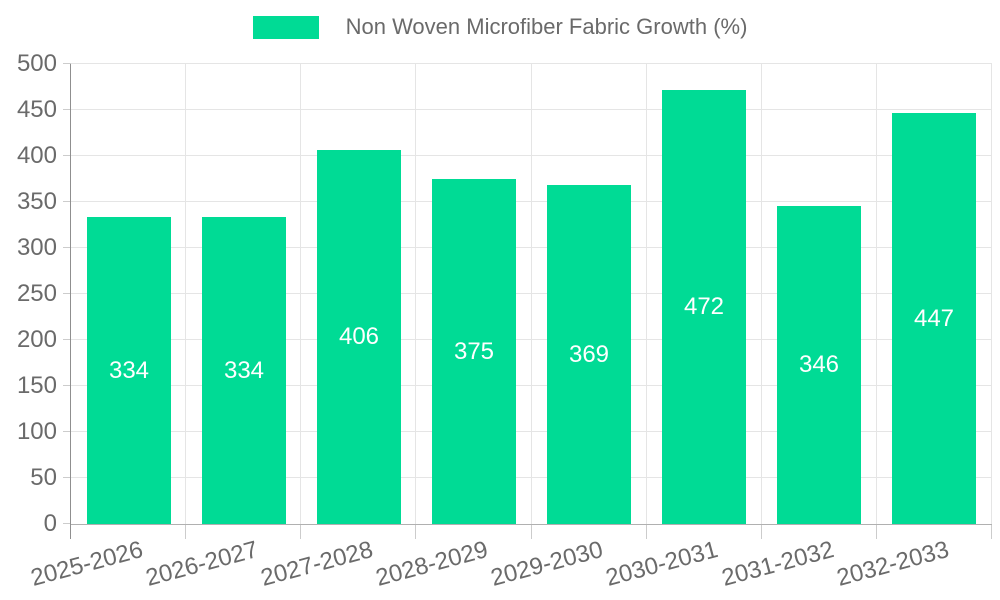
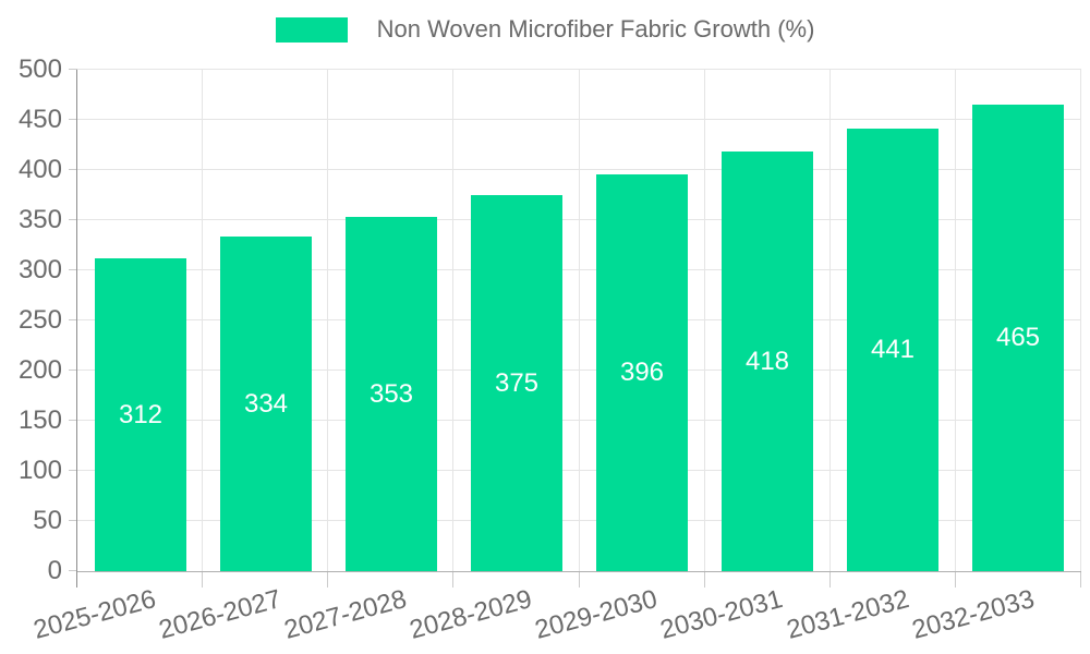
2025-2026: 334 -> 312
2027-2028: 406 -> 353
2029-2030: 369 -> 396
2030-2031: 472 -> 418
2031-2032: 346 -> 441
2032-2033: 447 -> 465
